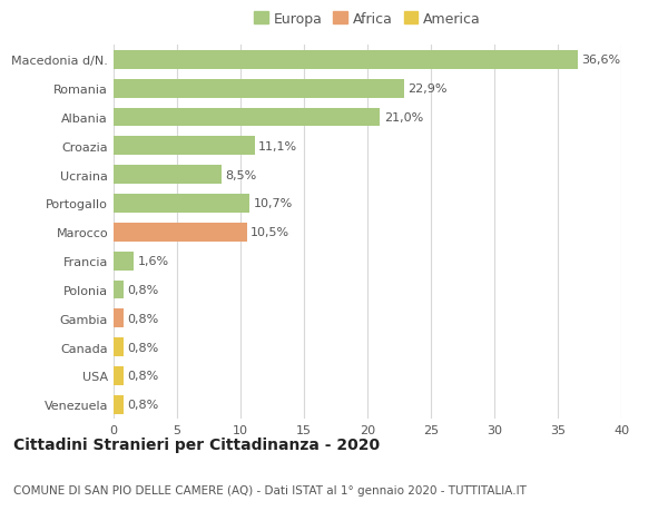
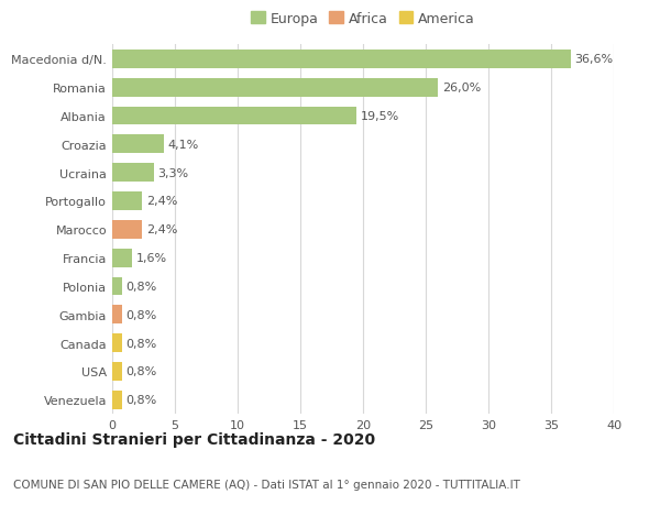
Romania: 22,9% -> 26,0%
Albania: 21,0% -> 19,5%
Croazia: 11,1% -> 4,1%
Ucraina: 8,5% -> 3,3%
Portogallo: 10,7% -> 2,4%
Marocco: 10,5% -> 2,4%
